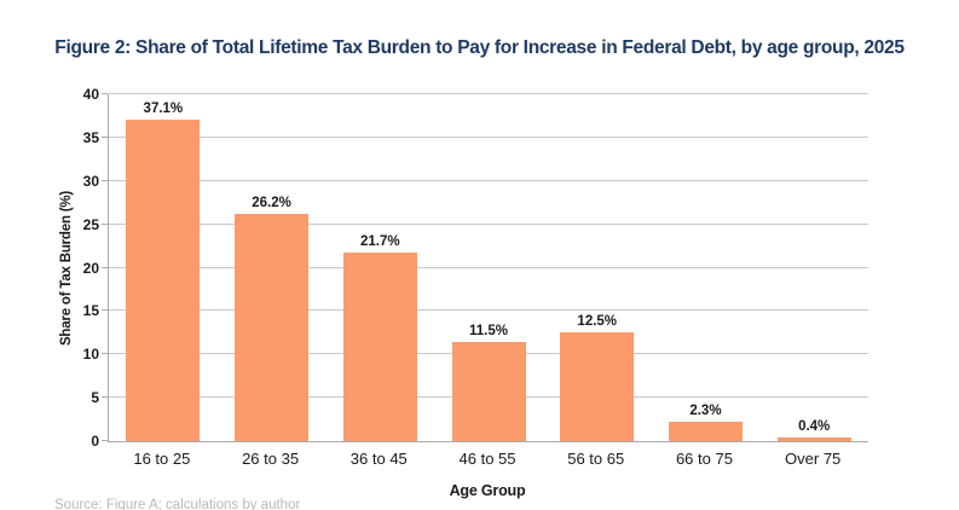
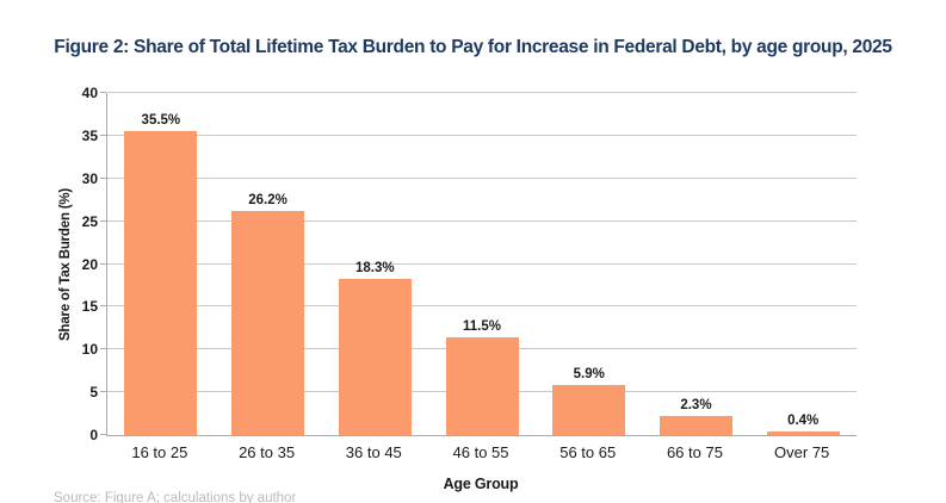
16 to 25: 37.1% -> 35.5%
36 to 45: 21.7% -> 18.3%
56 to 65: 12.5% -> 5.9%
